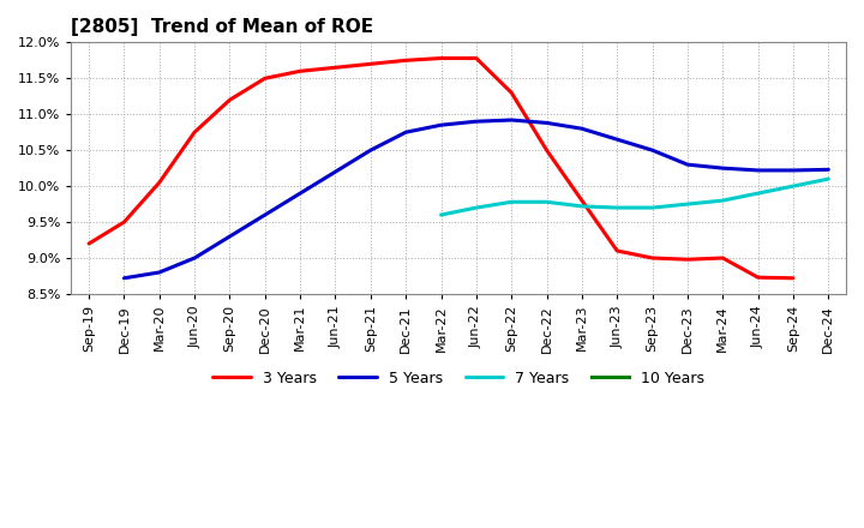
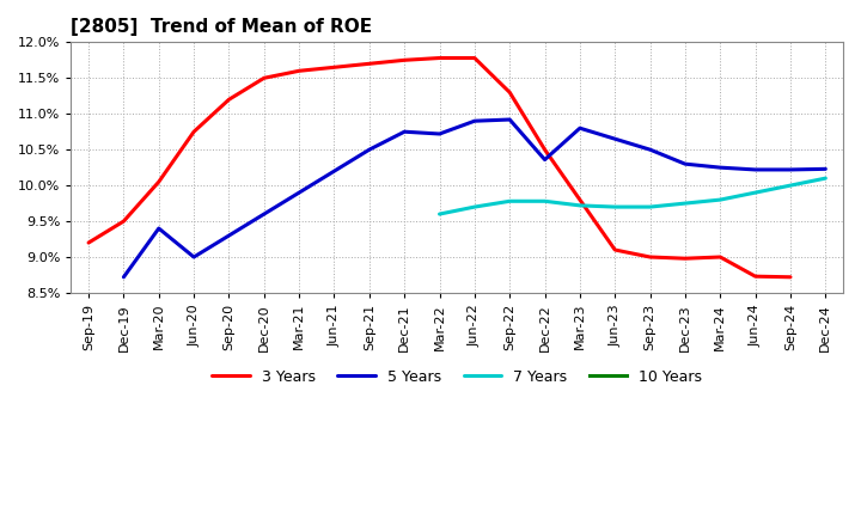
5 Years/Mar-20: 8.80% -> 9.40%
5 Years/Mar-22: 10.85% -> 10.72%
5 Years/Dec-22: 10.88% -> 10.36%
